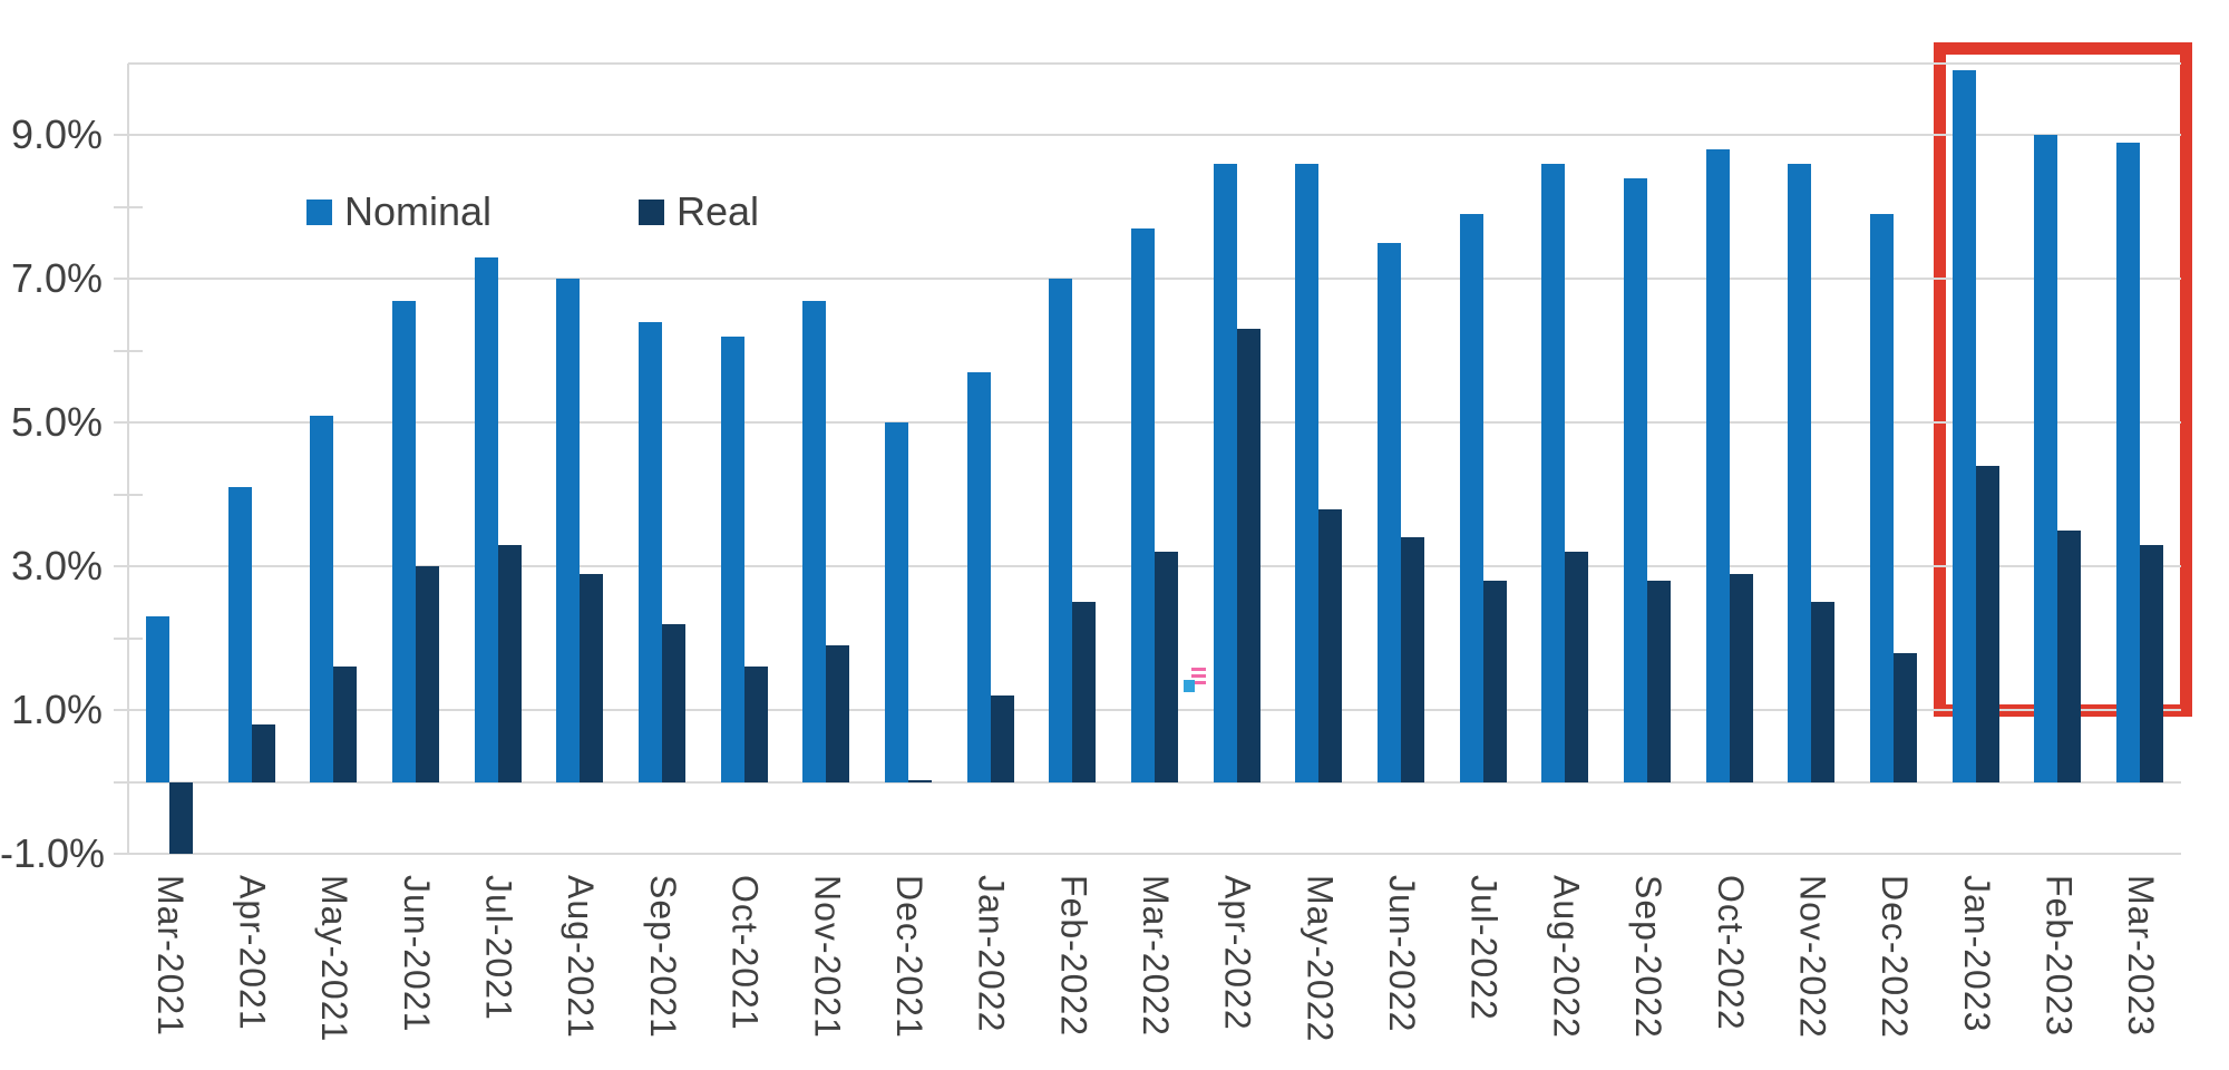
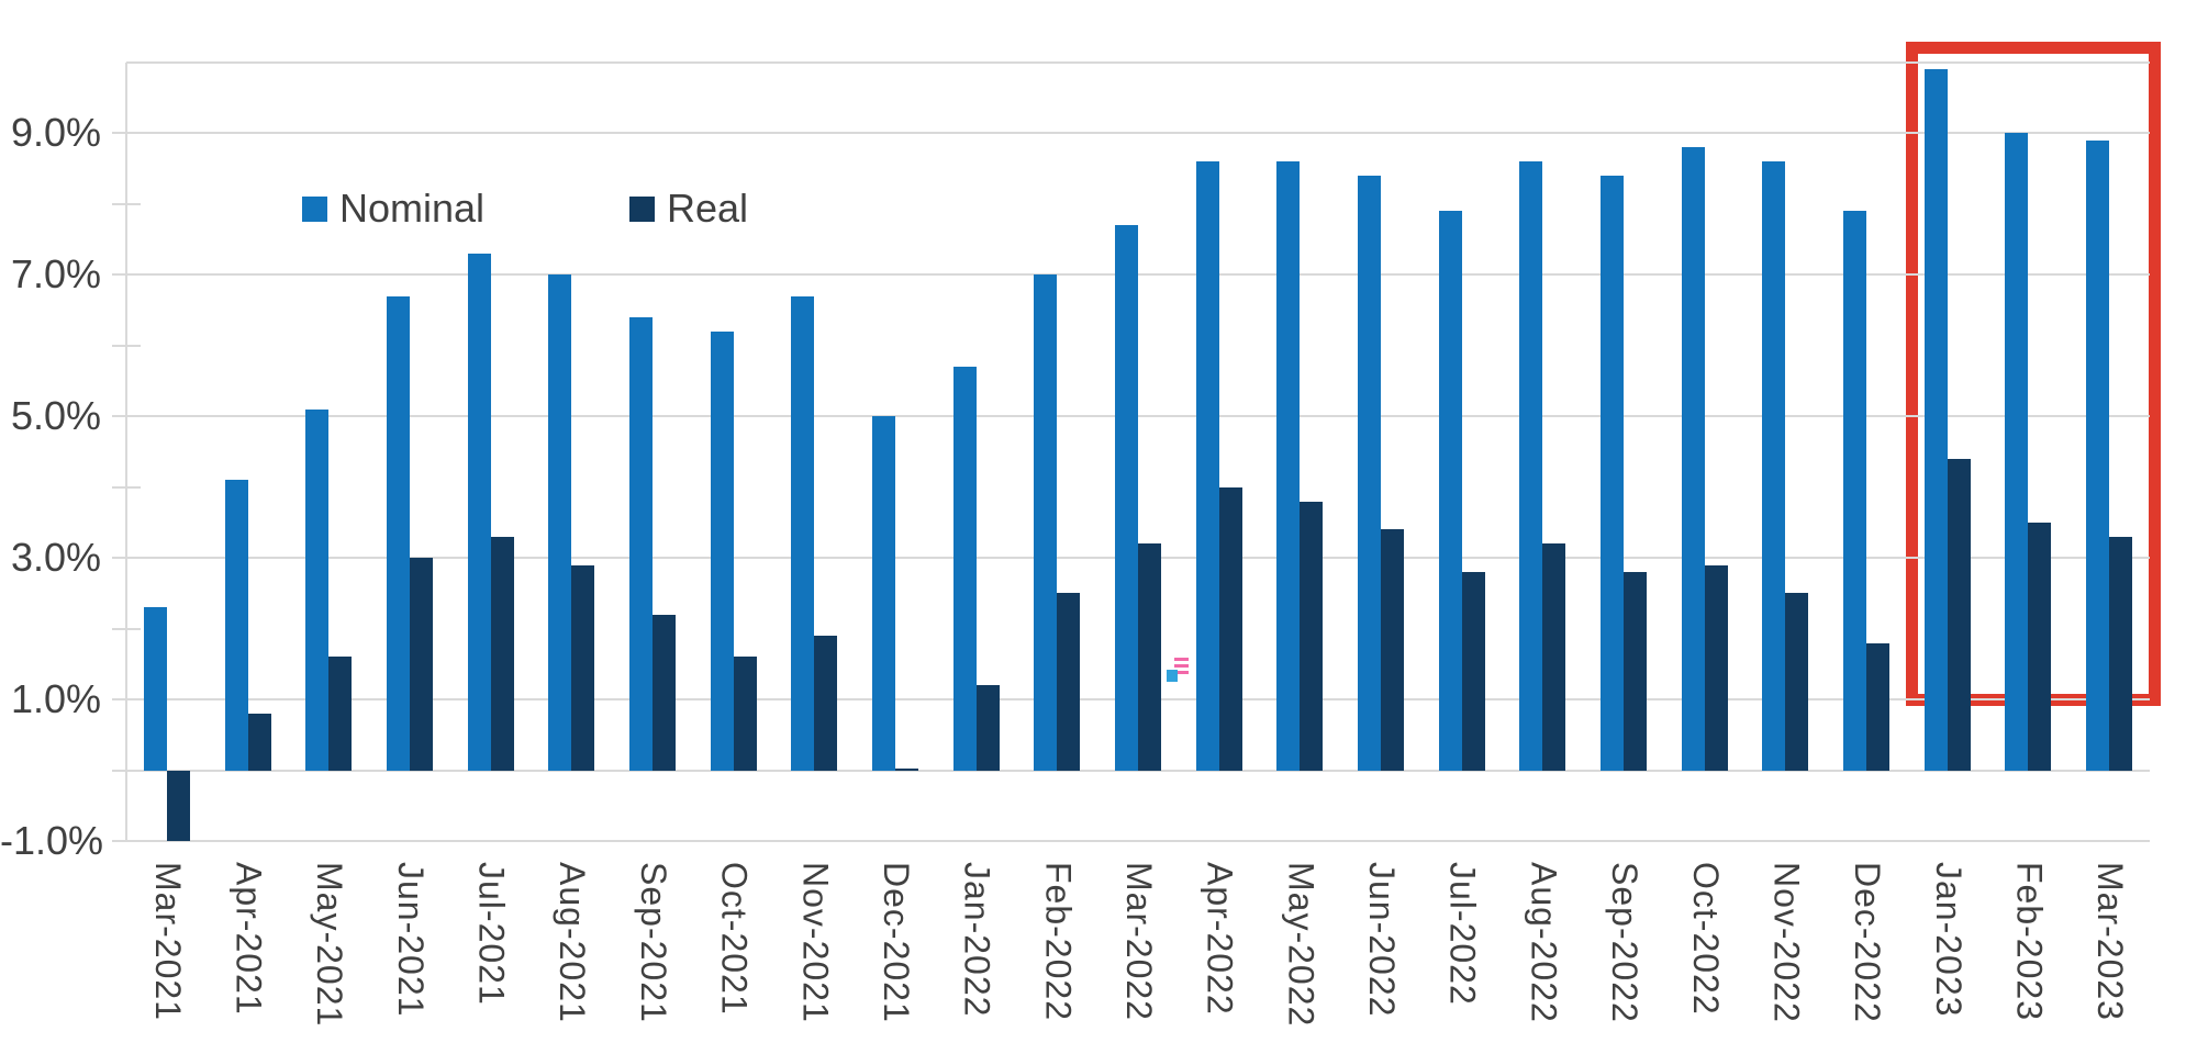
Real/Apr-2022: 6.3% -> 4.0%
Nominal/Jun-2022: 7.5% -> 8.4%
